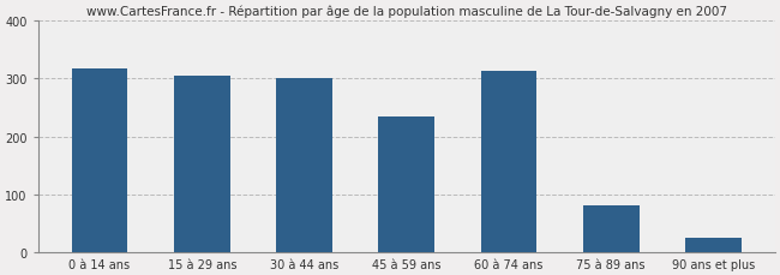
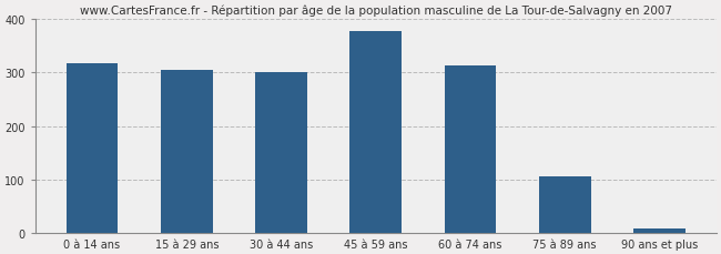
45 à 59 ans: 235 -> 377
75 à 89 ans: 80 -> 105
90 ans et plus: 25 -> 8
